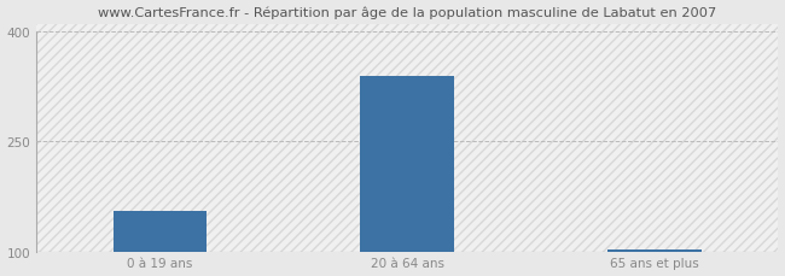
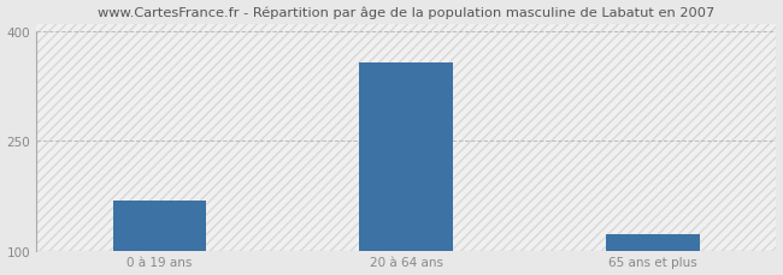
0 à 19 ans: 155 -> 168
20 à 64 ans: 340 -> 358
65 ans et plus: 102 -> 122
